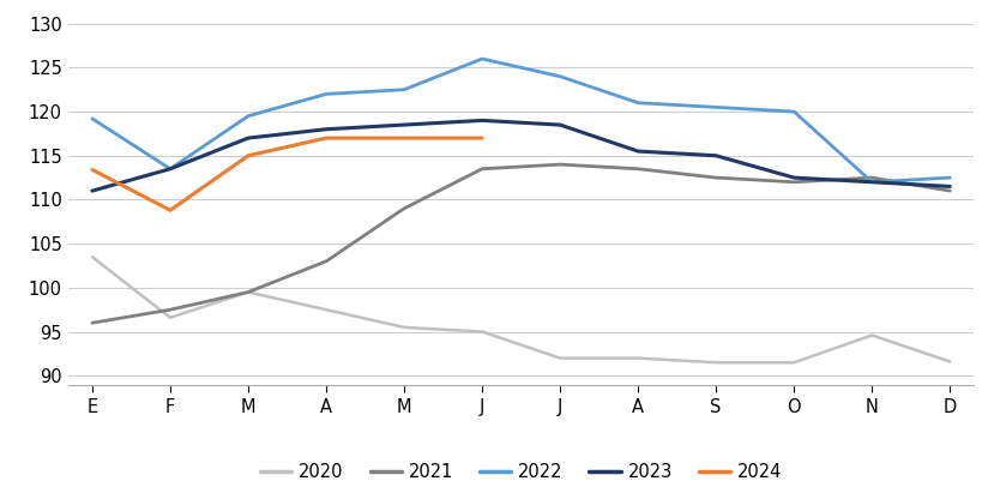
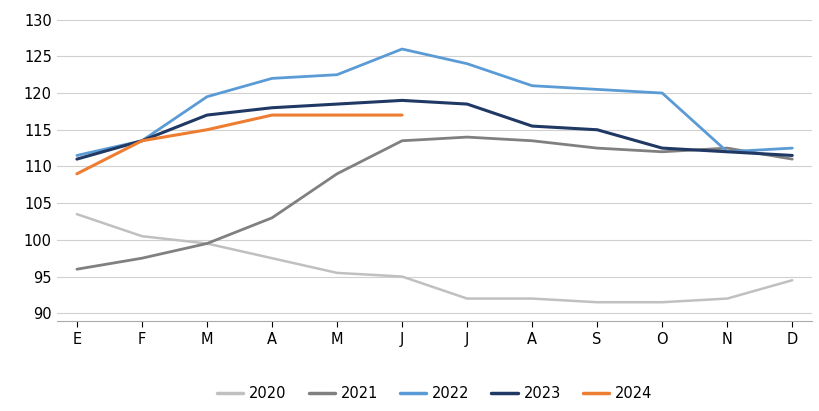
2022/E: 119.2 -> 111.5
2024/E: 113.4 -> 109.0
2020/F: 96.6 -> 100.5
2024/F: 108.8 -> 113.5
2020/N: 94.6 -> 92.0
2020/D: 91.6 -> 94.5
